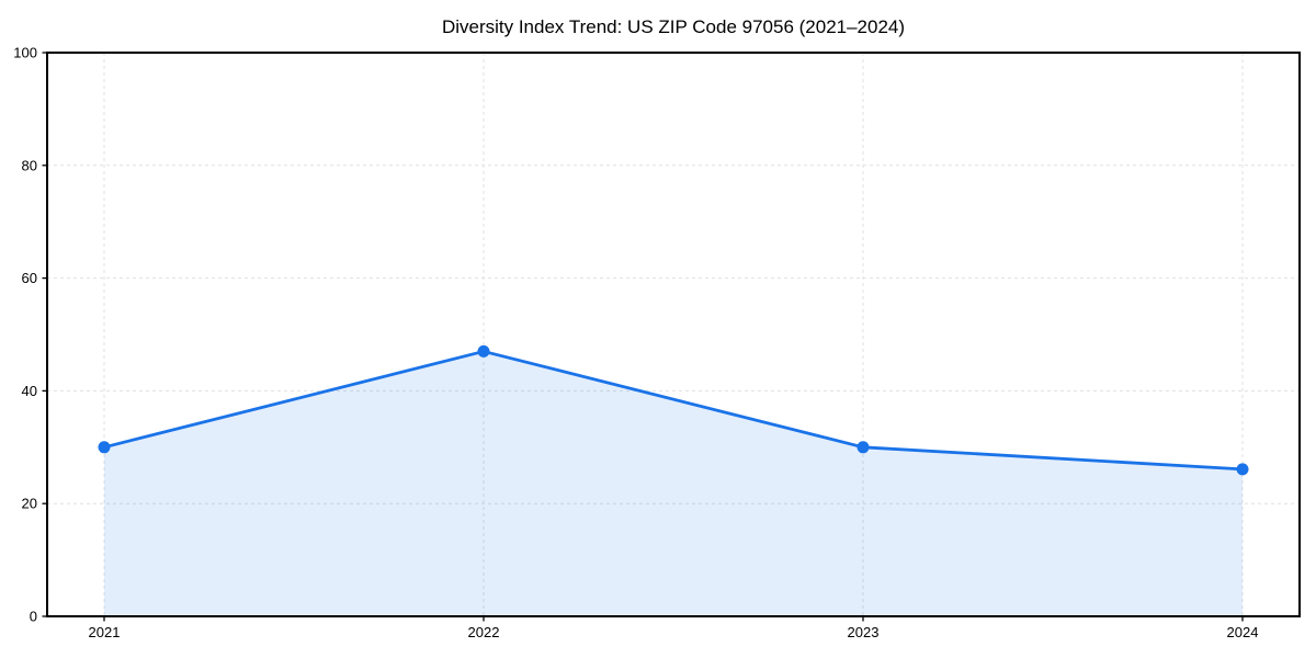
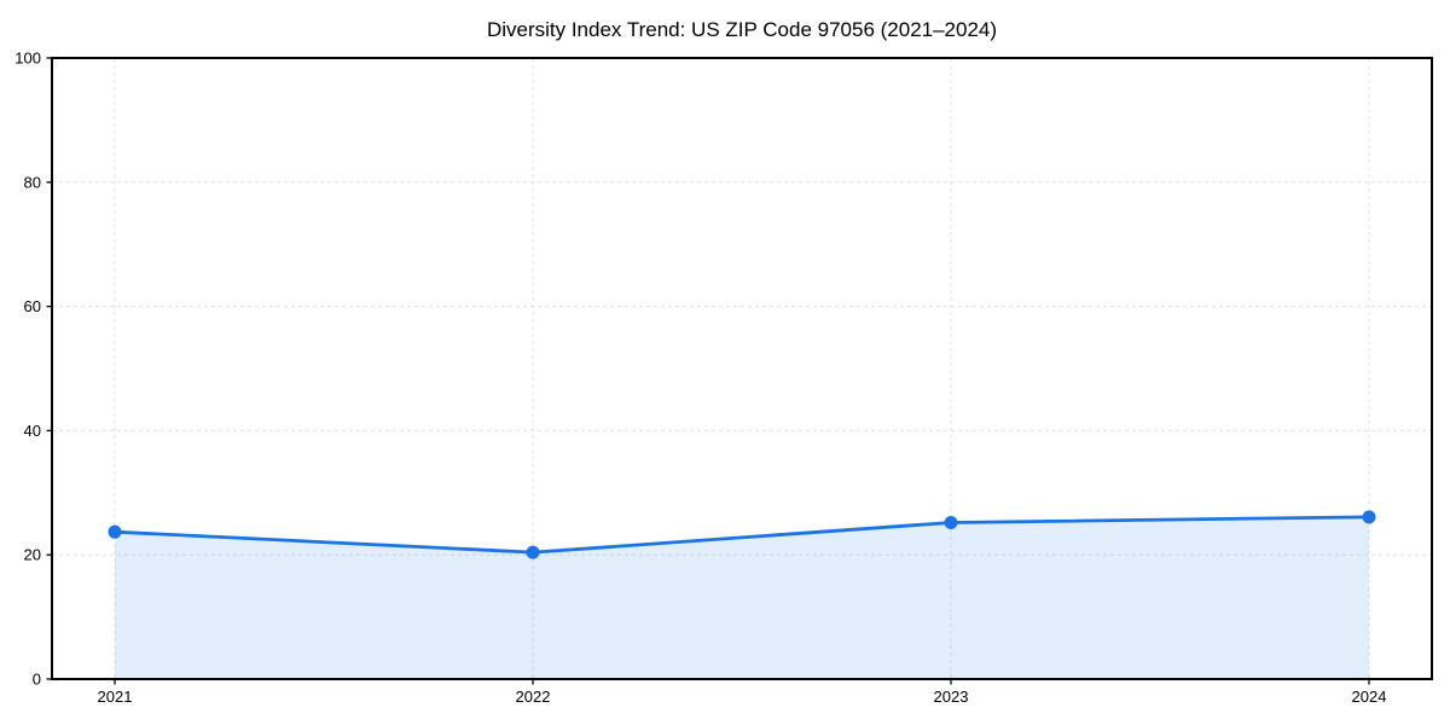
2021: 30 -> 24
2022: 47 -> 20
2023: 30 -> 25
